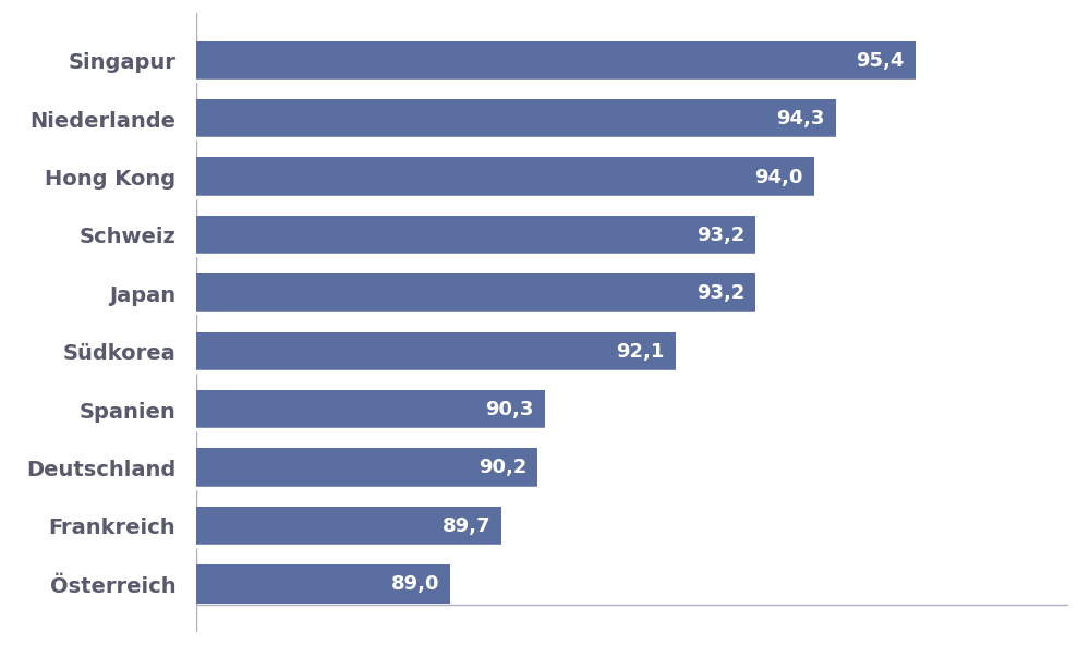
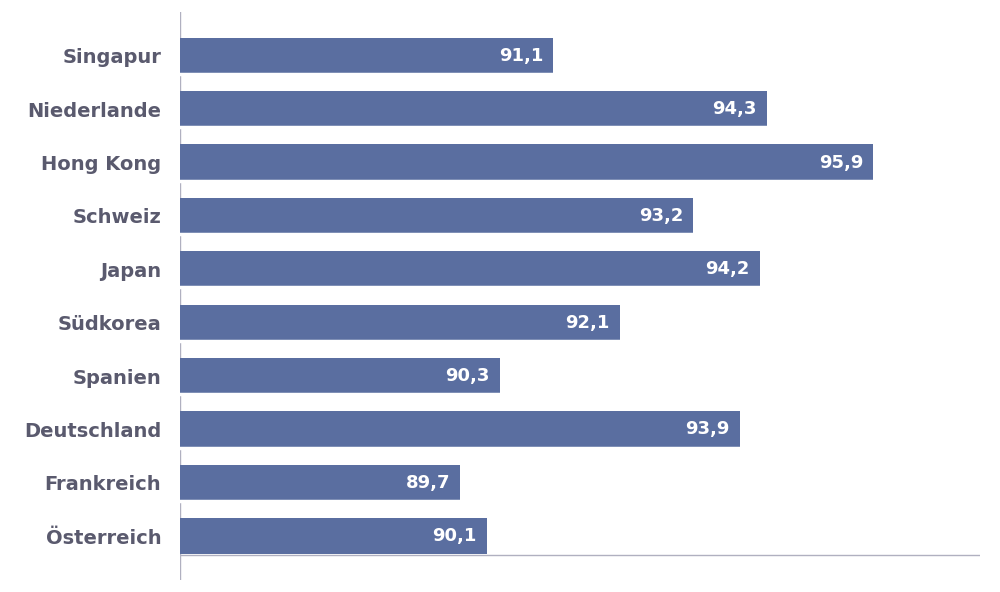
Singapur: 95,4 -> 91,1
Hong Kong: 94,0 -> 95,9
Japan: 93,2 -> 94,2
Deutschland: 90,2 -> 93,9
Österreich: 89,0 -> 90,1
